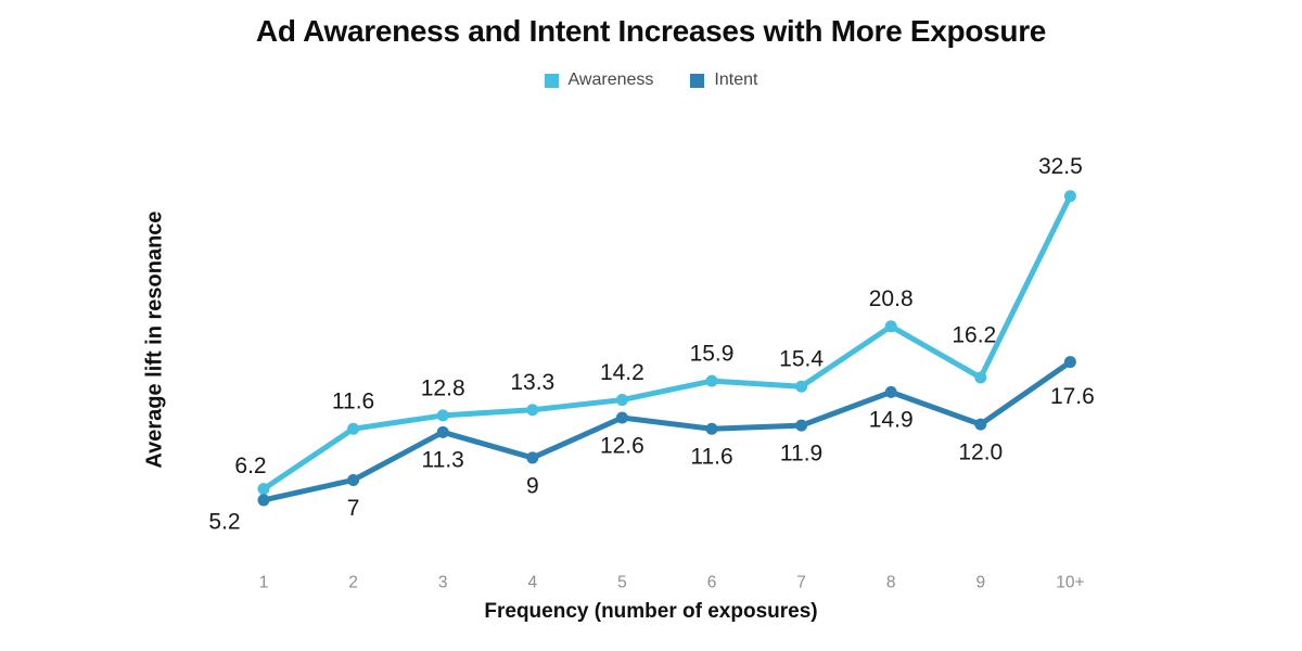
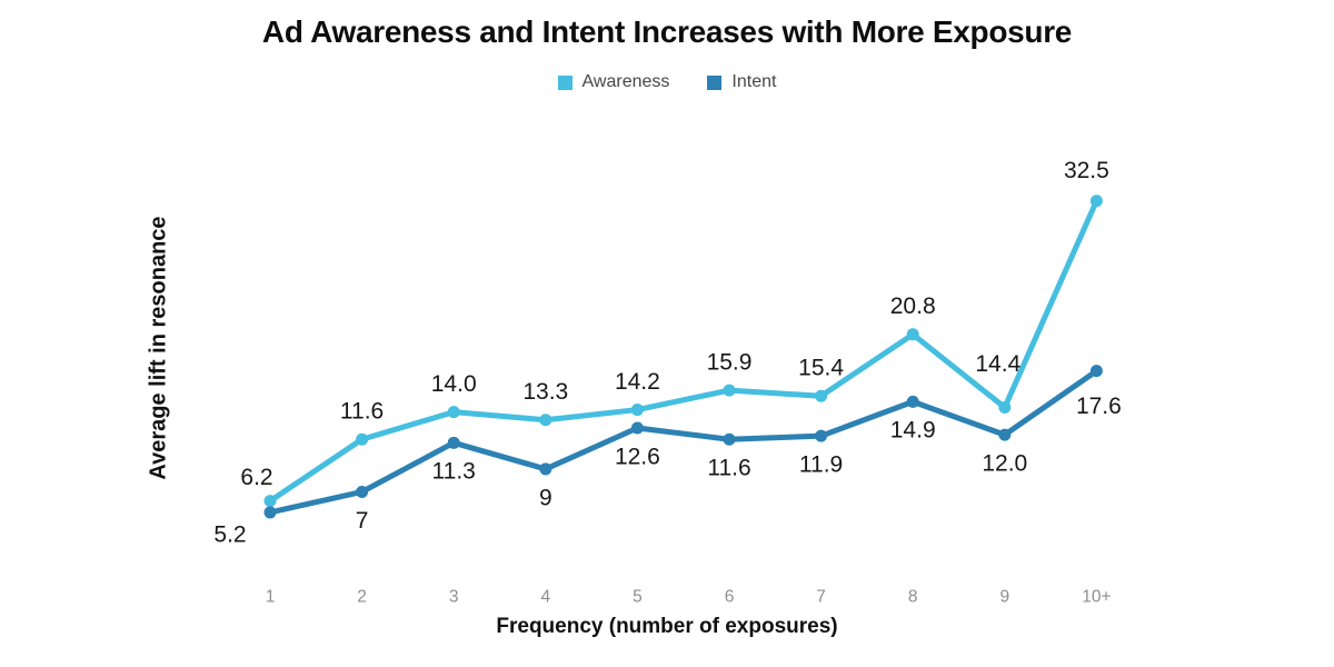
Awareness/3: 12.8 -> 14.0
Awareness/9: 16.2 -> 14.4
